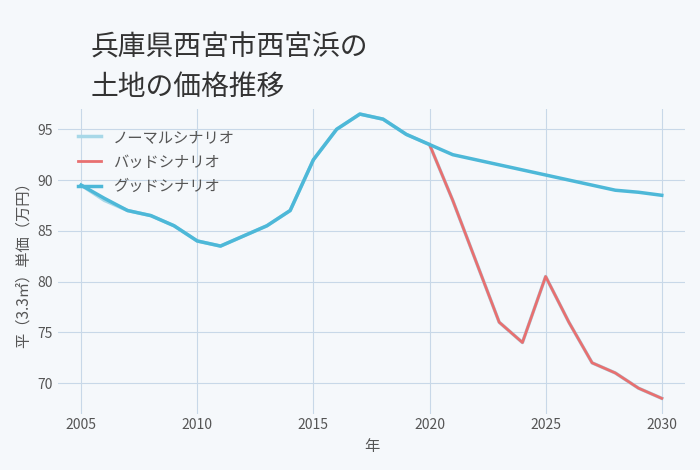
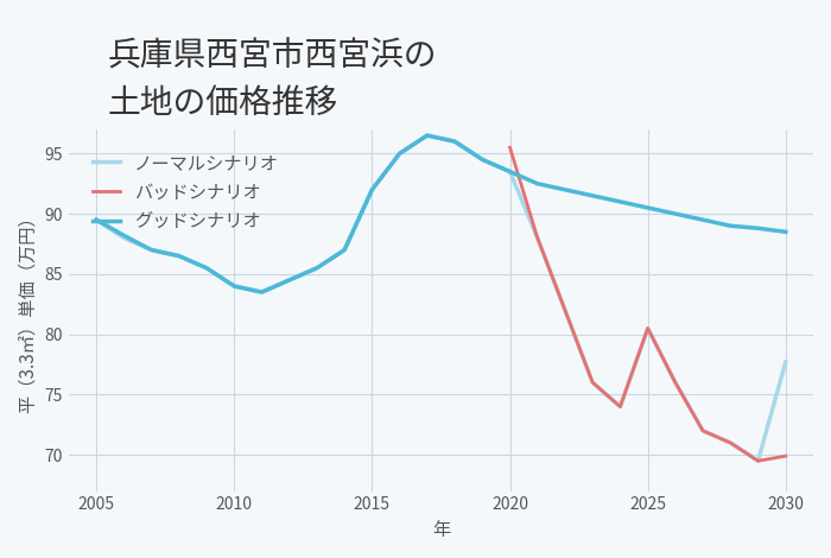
バッドシナリオ/2020: 93.5 -> 95.5
バッドシナリオ/2030: 68.5 -> 69.9
ノーマルシナリオ/2030: 68.5 -> 77.7
